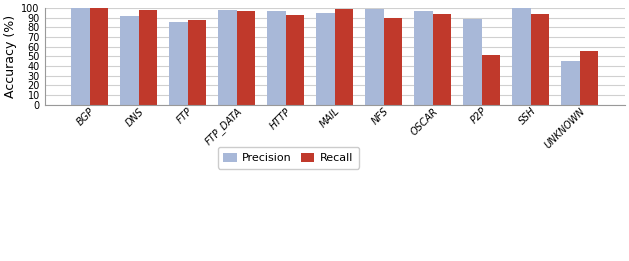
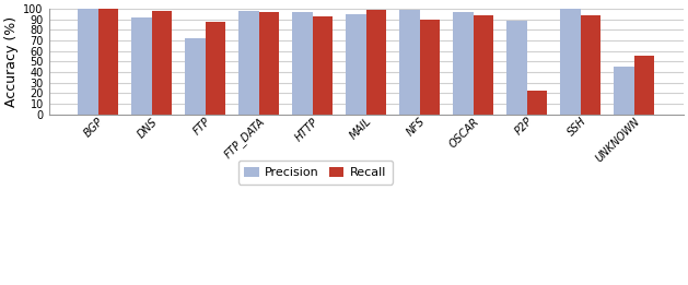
Precision/FTP: 86 -> 72
Recall/P2P: 51 -> 22
